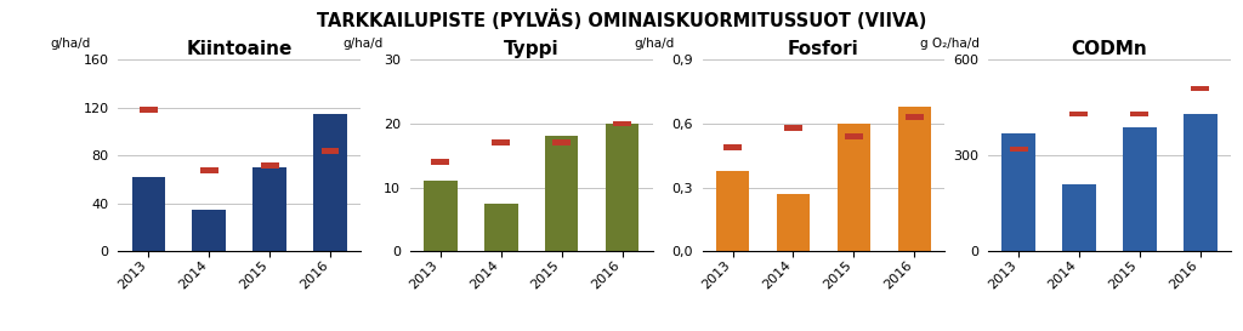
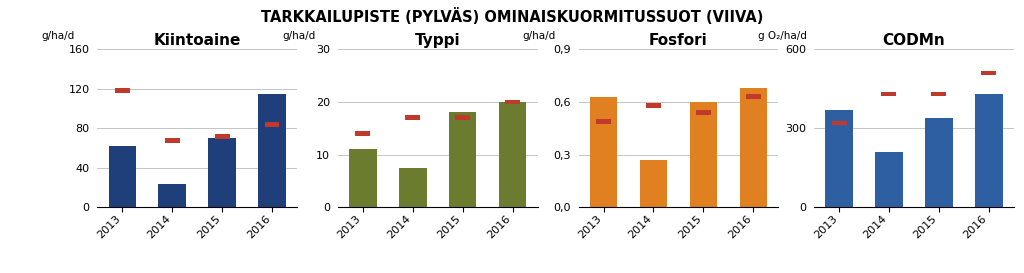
Kiintoaine/2014: 35 -> 24
Fosfori/2013: 0,38 -> 0,63
CODMn/2015: 390 -> 340
